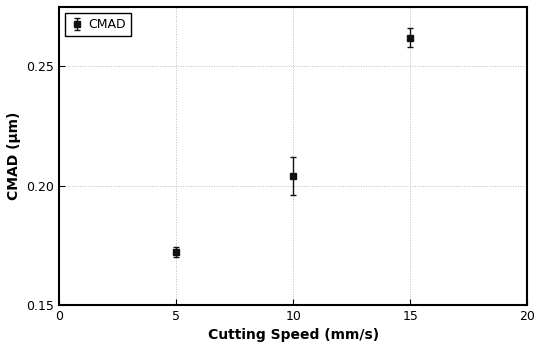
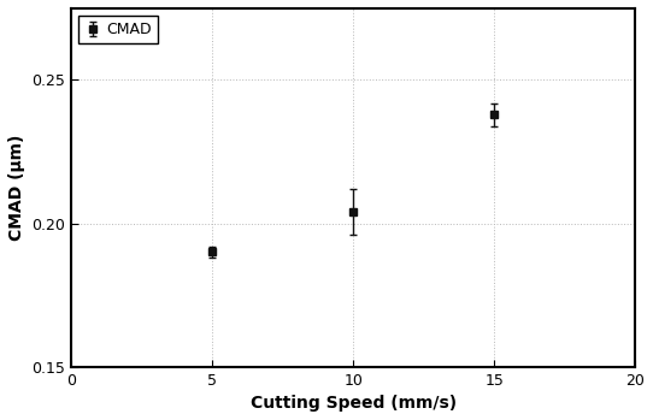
5: 0.172 -> 0.190
15: 0.262 -> 0.238
